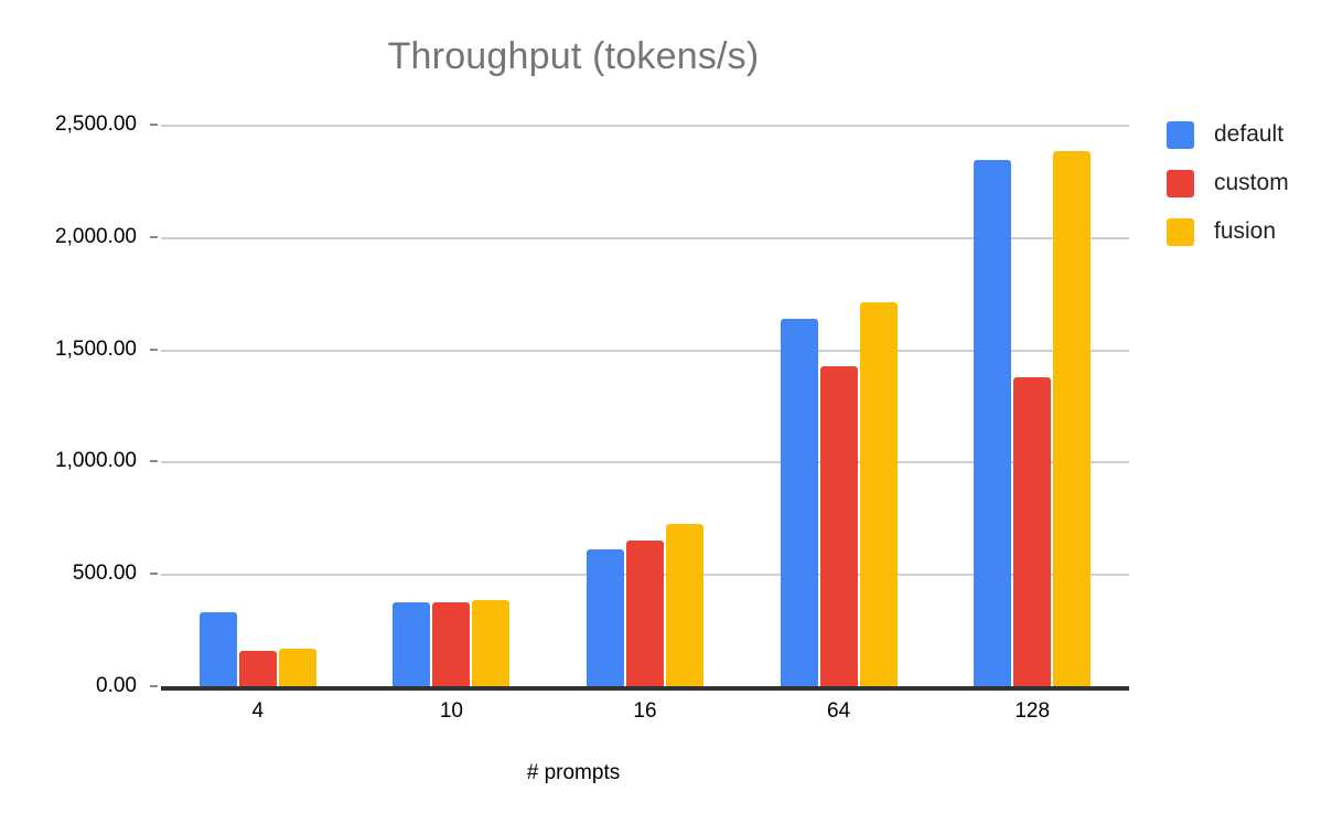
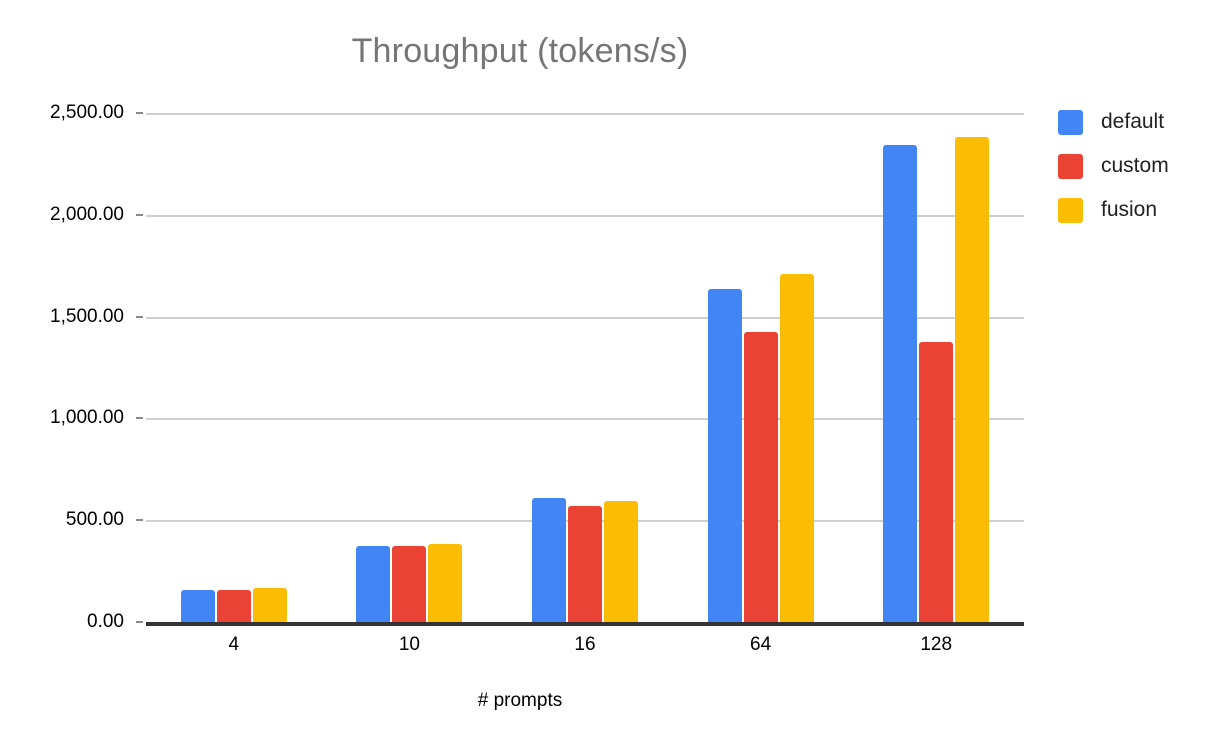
default/4: 330 -> 160
custom/16: 650 -> 570
fusion/16: 720 -> 590
